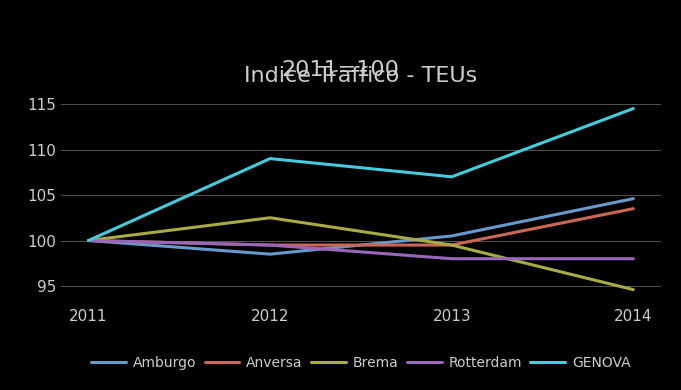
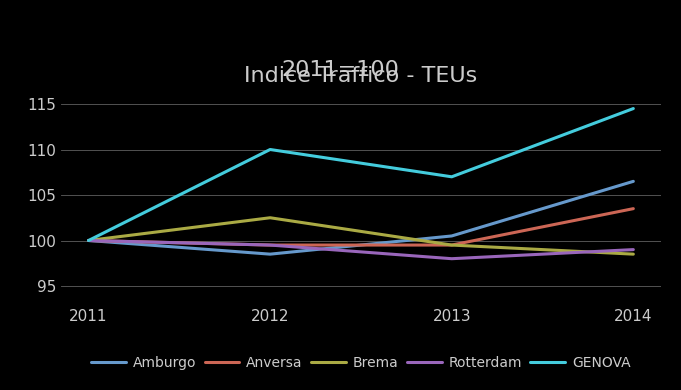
GENOVA/2012: 109.0 -> 110.0
Amburgo/2014: 104.6 -> 106.5
Brema/2014: 94.6 -> 98.5
Rotterdam/2014: 98.0 -> 99.0
